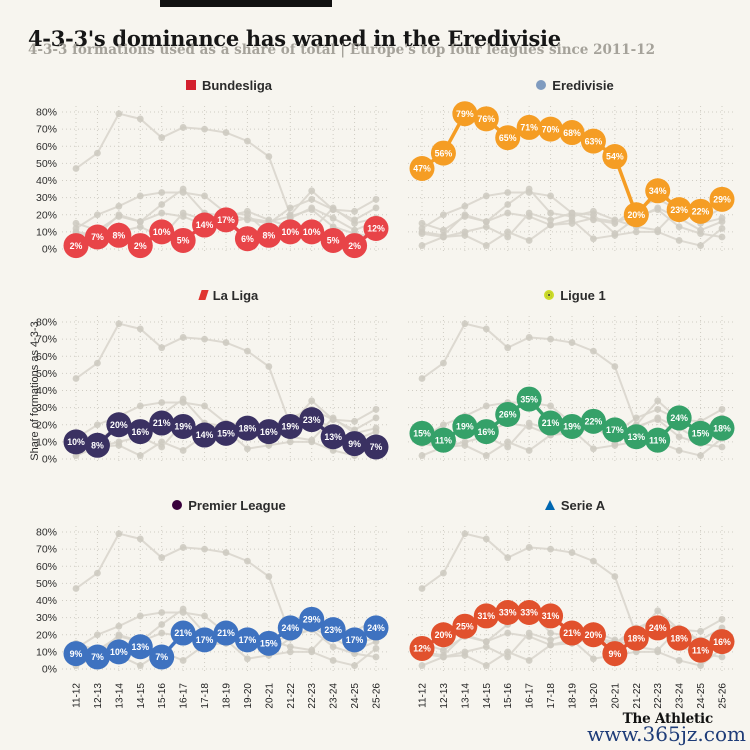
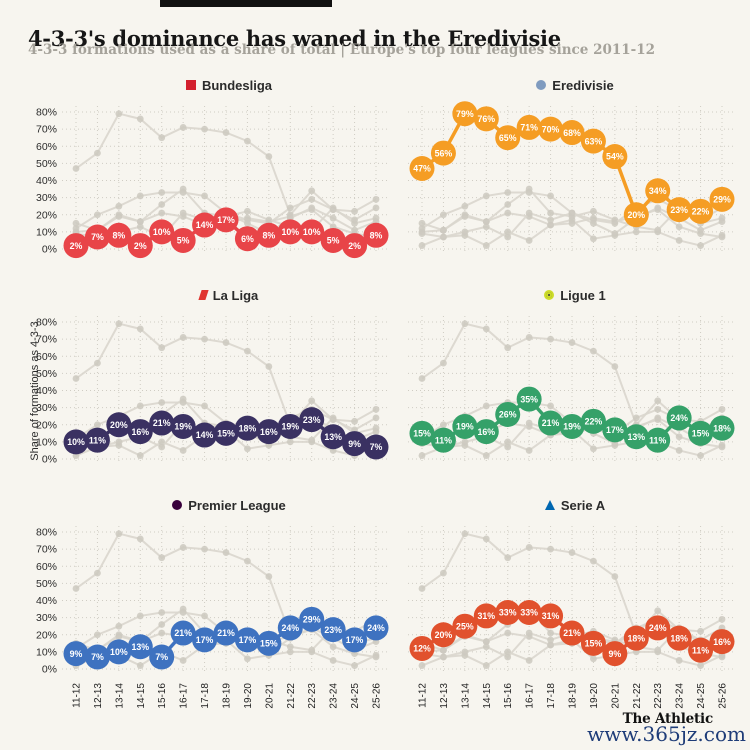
La Liga/12-13: 8% -> 11%
Serie A/19-20: 20% -> 15%
Bundesliga/25-26: 12% -> 8%
